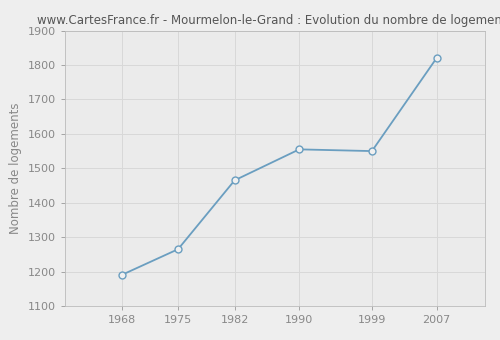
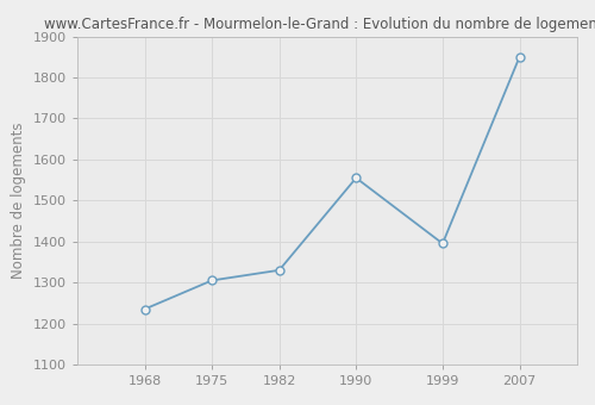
1968: 1190 -> 1235
1975: 1265 -> 1305
1982: 1465 -> 1330
1999: 1550 -> 1395
2007: 1820 -> 1850
